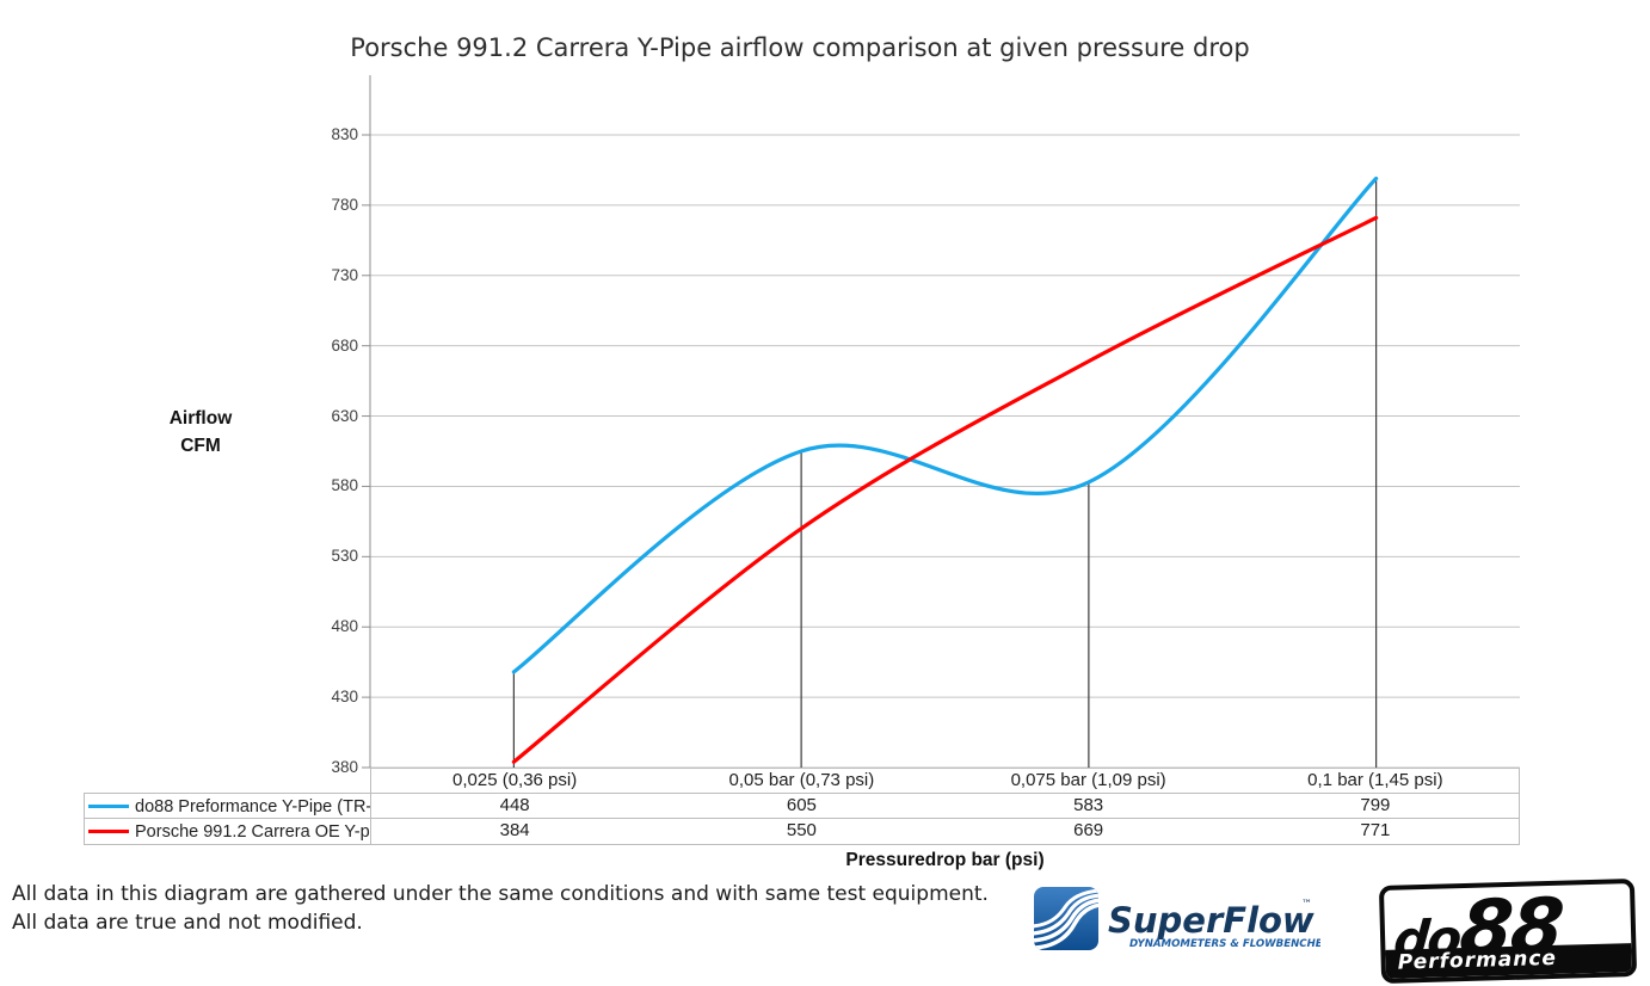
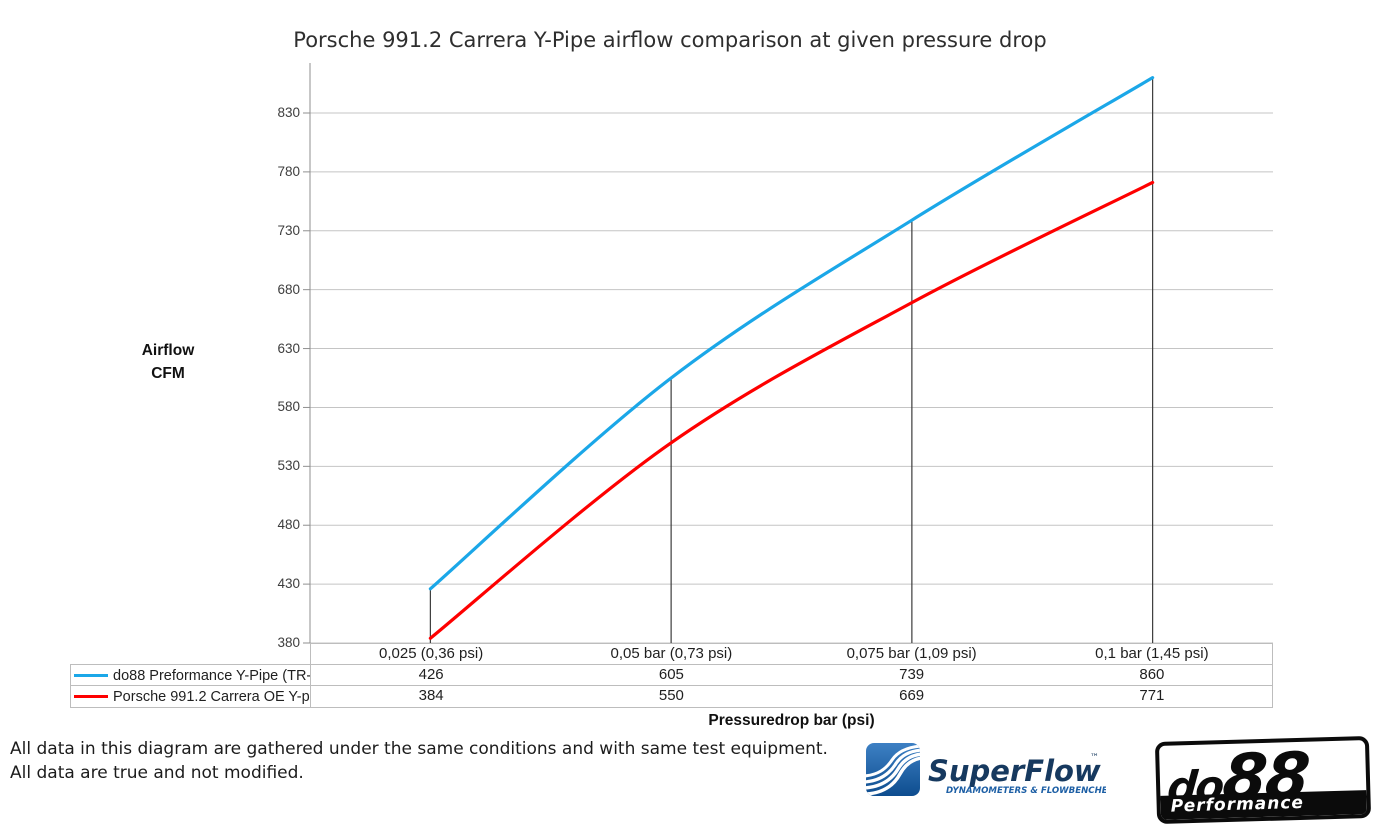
do88 Preformance Y-Pipe (TR-450)/0,025 (0,36 psi): 448 -> 426
do88 Preformance Y-Pipe (TR-450)/0,075 bar (1,09 psi): 583 -> 739
do88 Preformance Y-Pipe (TR-450)/0,1 bar (1,45 psi): 799 -> 860
